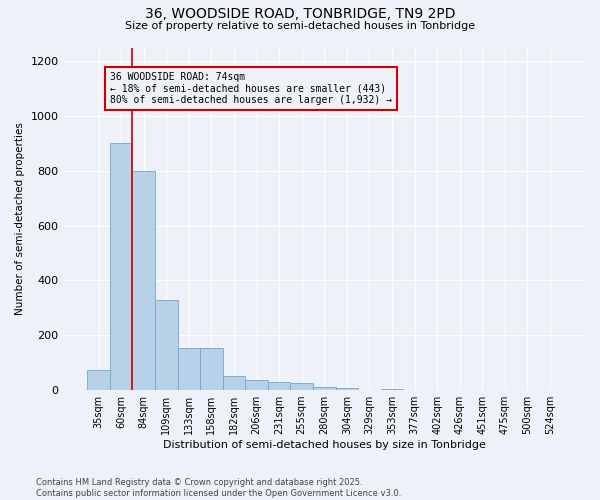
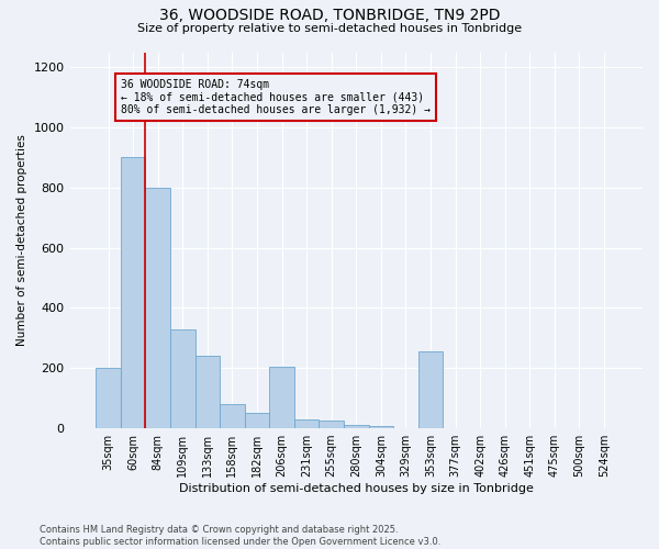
35sqm: 75 -> 200
133sqm: 155 -> 240
158sqm: 155 -> 80
206sqm: 35 -> 205
353sqm: 5 -> 255
